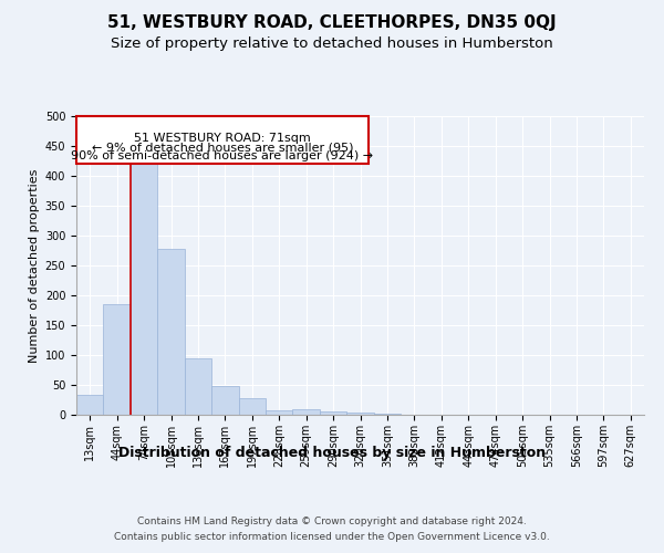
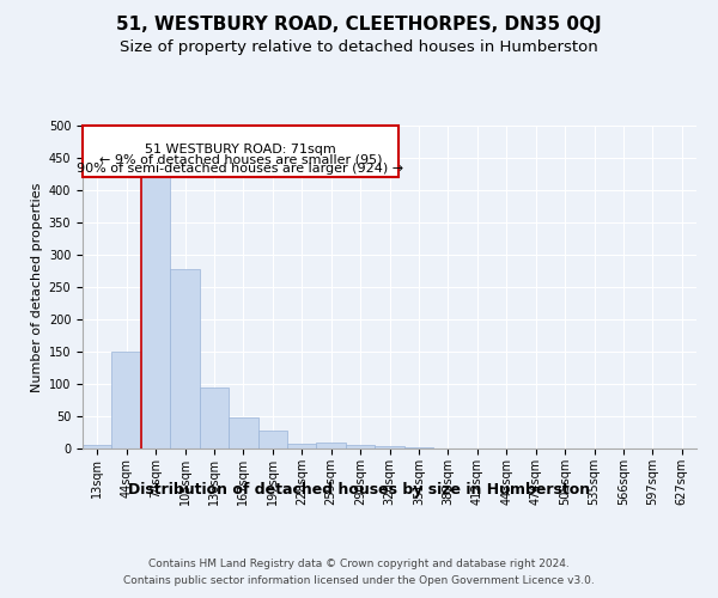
13sqm: 34 -> 5
44sqm: 186 -> 150
